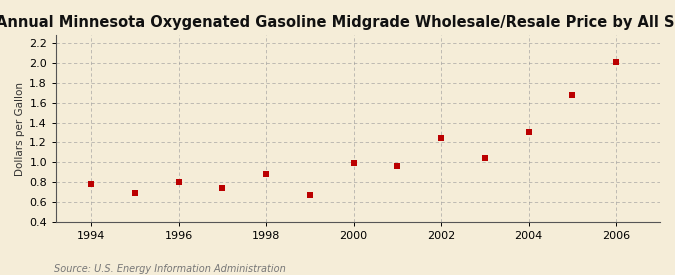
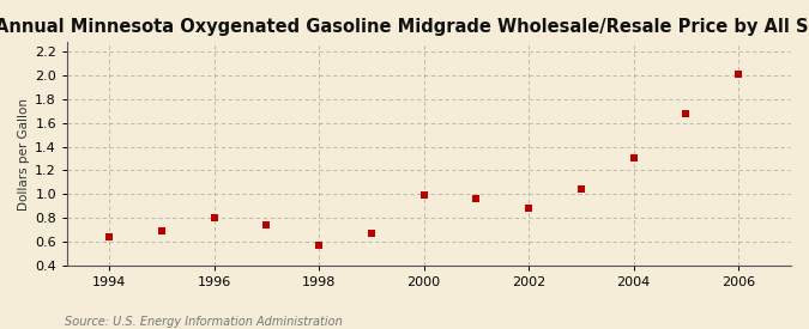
1994: 0.78 -> 0.64
1998: 0.88 -> 0.57
2002: 1.24 -> 0.88
